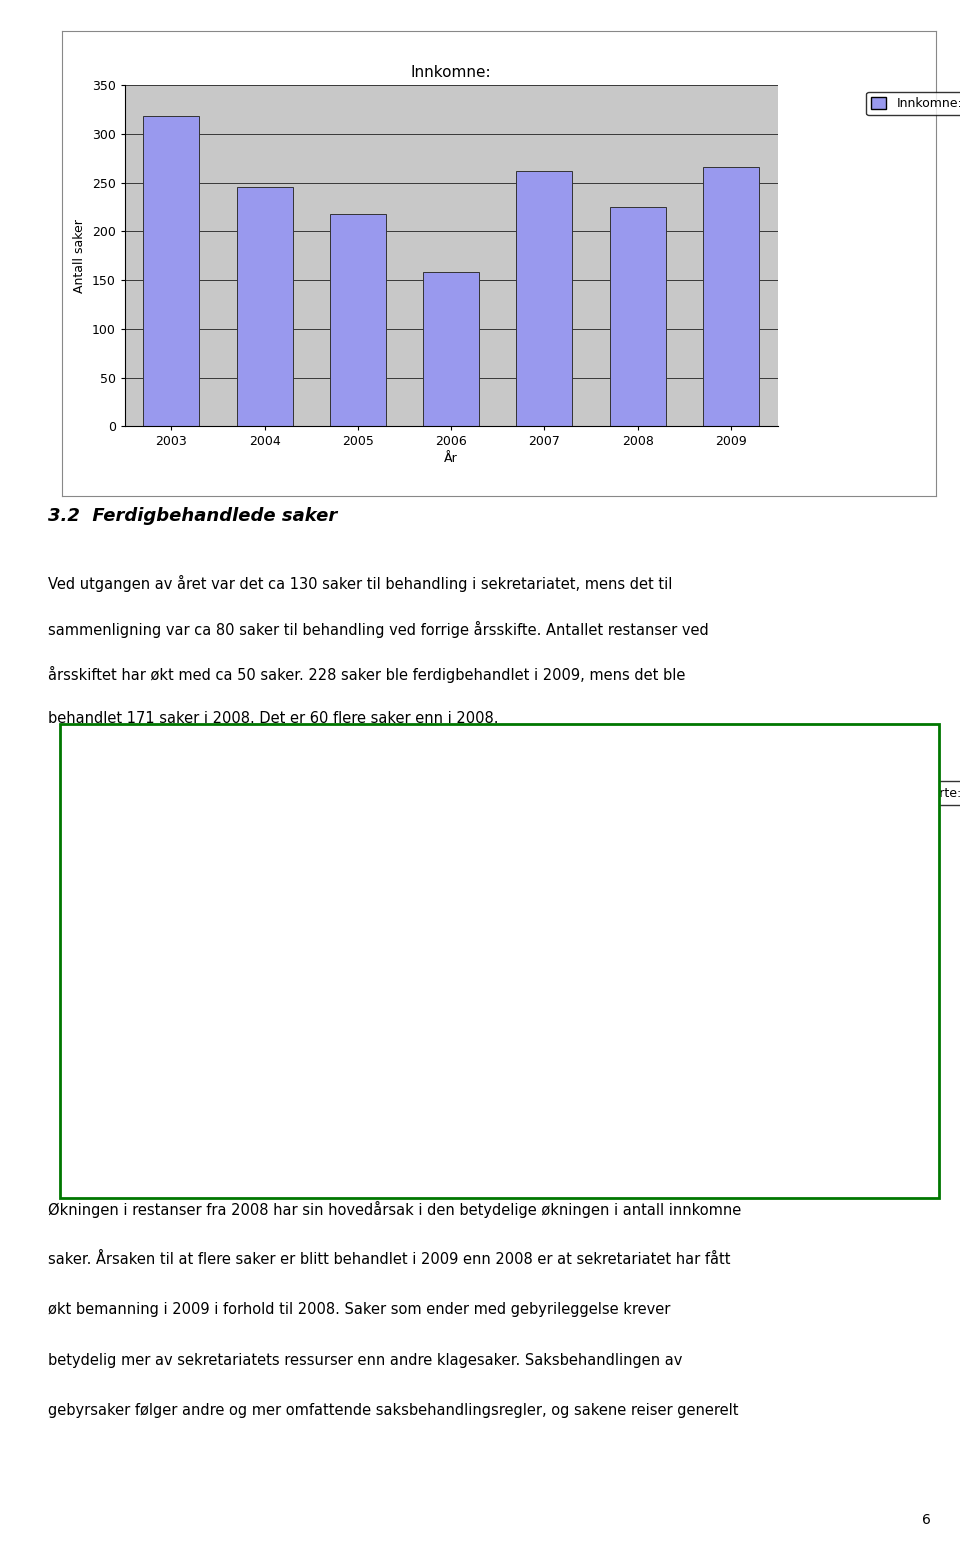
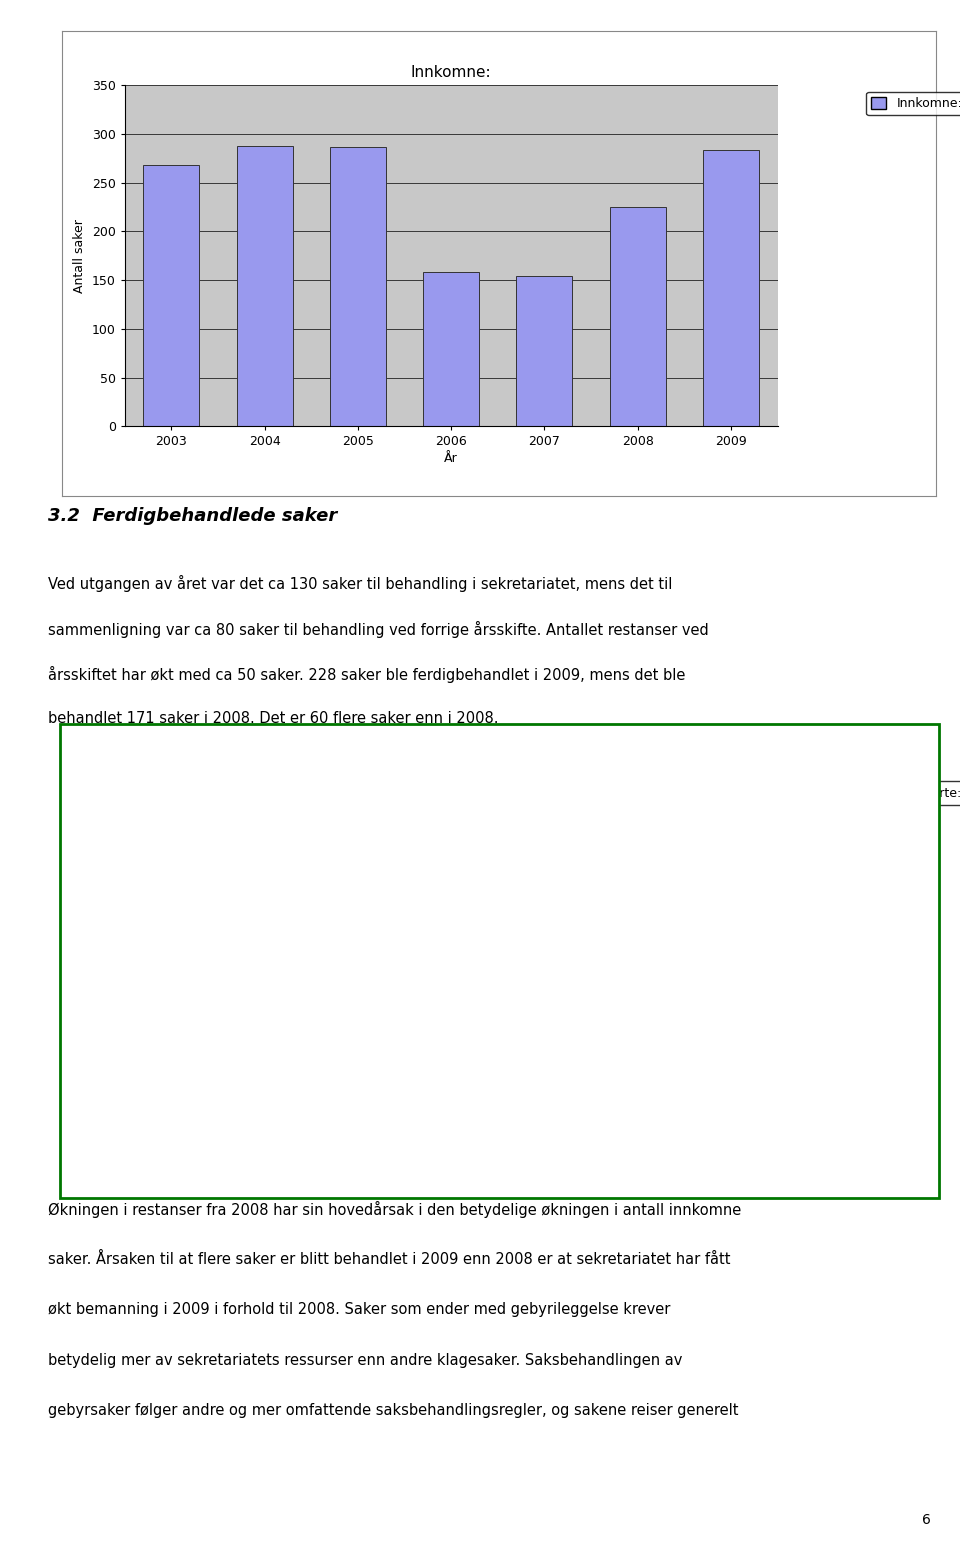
Innkomne:/2003: 318 -> 268
Innkomne:/2004: 246 -> 288
Innkomne:/2005: 218 -> 287
Innkomne:/2007: 262 -> 154
Innkomne:/2009: 266 -> 284
